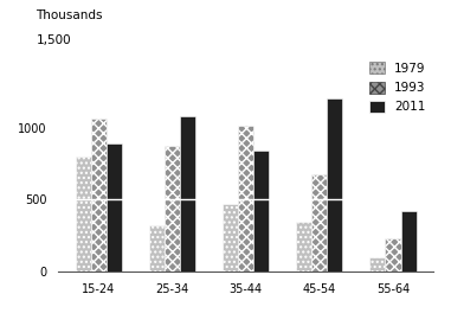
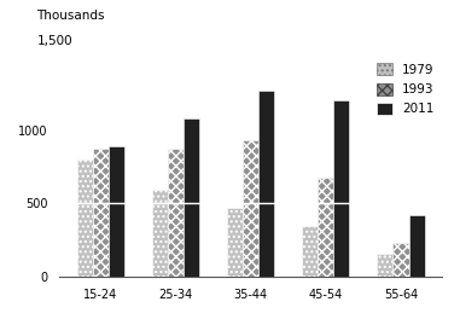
1993/15-24: 1060 -> 870
1979/25-34: 320 -> 590
1993/35-44: 1010 -> 930
2011/35-44: 840 -> 1270
1979/55-64: 100 -> 160
